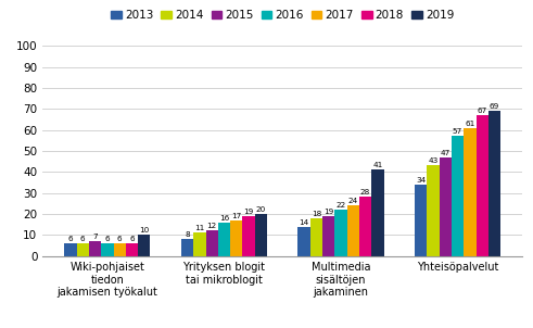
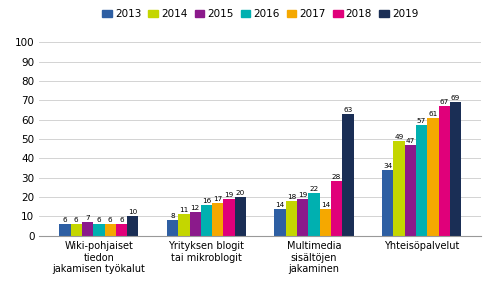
2017/Multimedia sisältöjen jakaminen: 24 -> 14
2019/Multimedia sisältöjen jakaminen: 41 -> 63
2014/Yhteisöpalvelut: 43 -> 49
